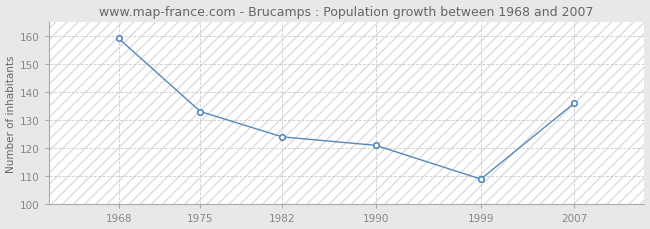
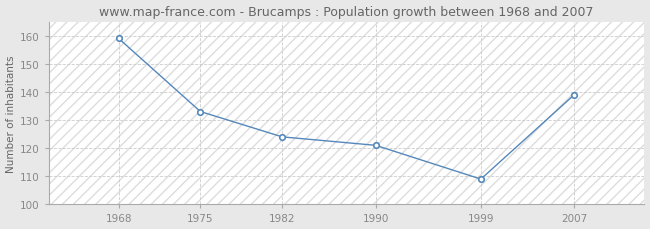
2007: 136 -> 139
